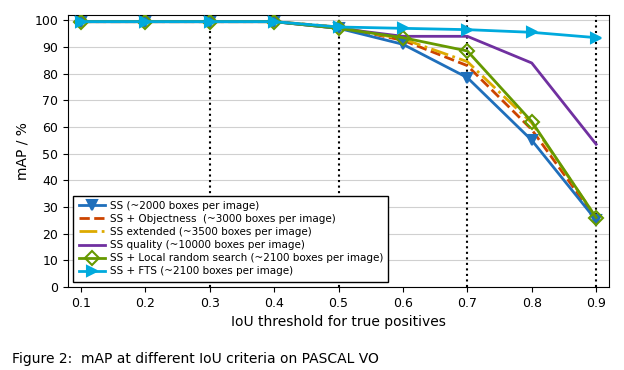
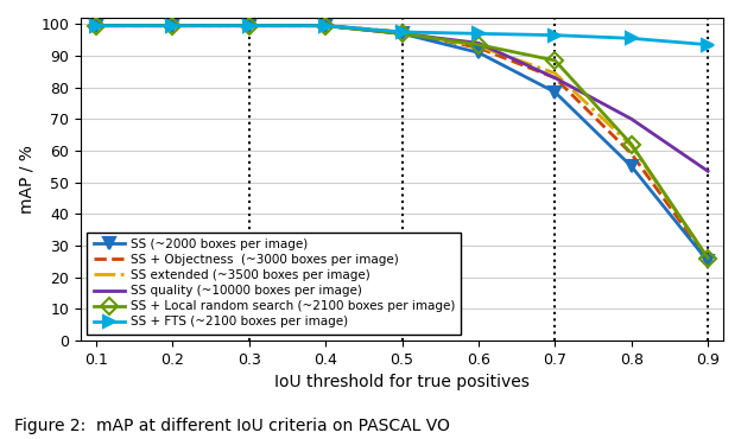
SS quality (~10000 boxes per image)/0.7: 94.0 -> 83.0
SS quality (~10000 boxes per image)/0.8: 84.0 -> 70.0
